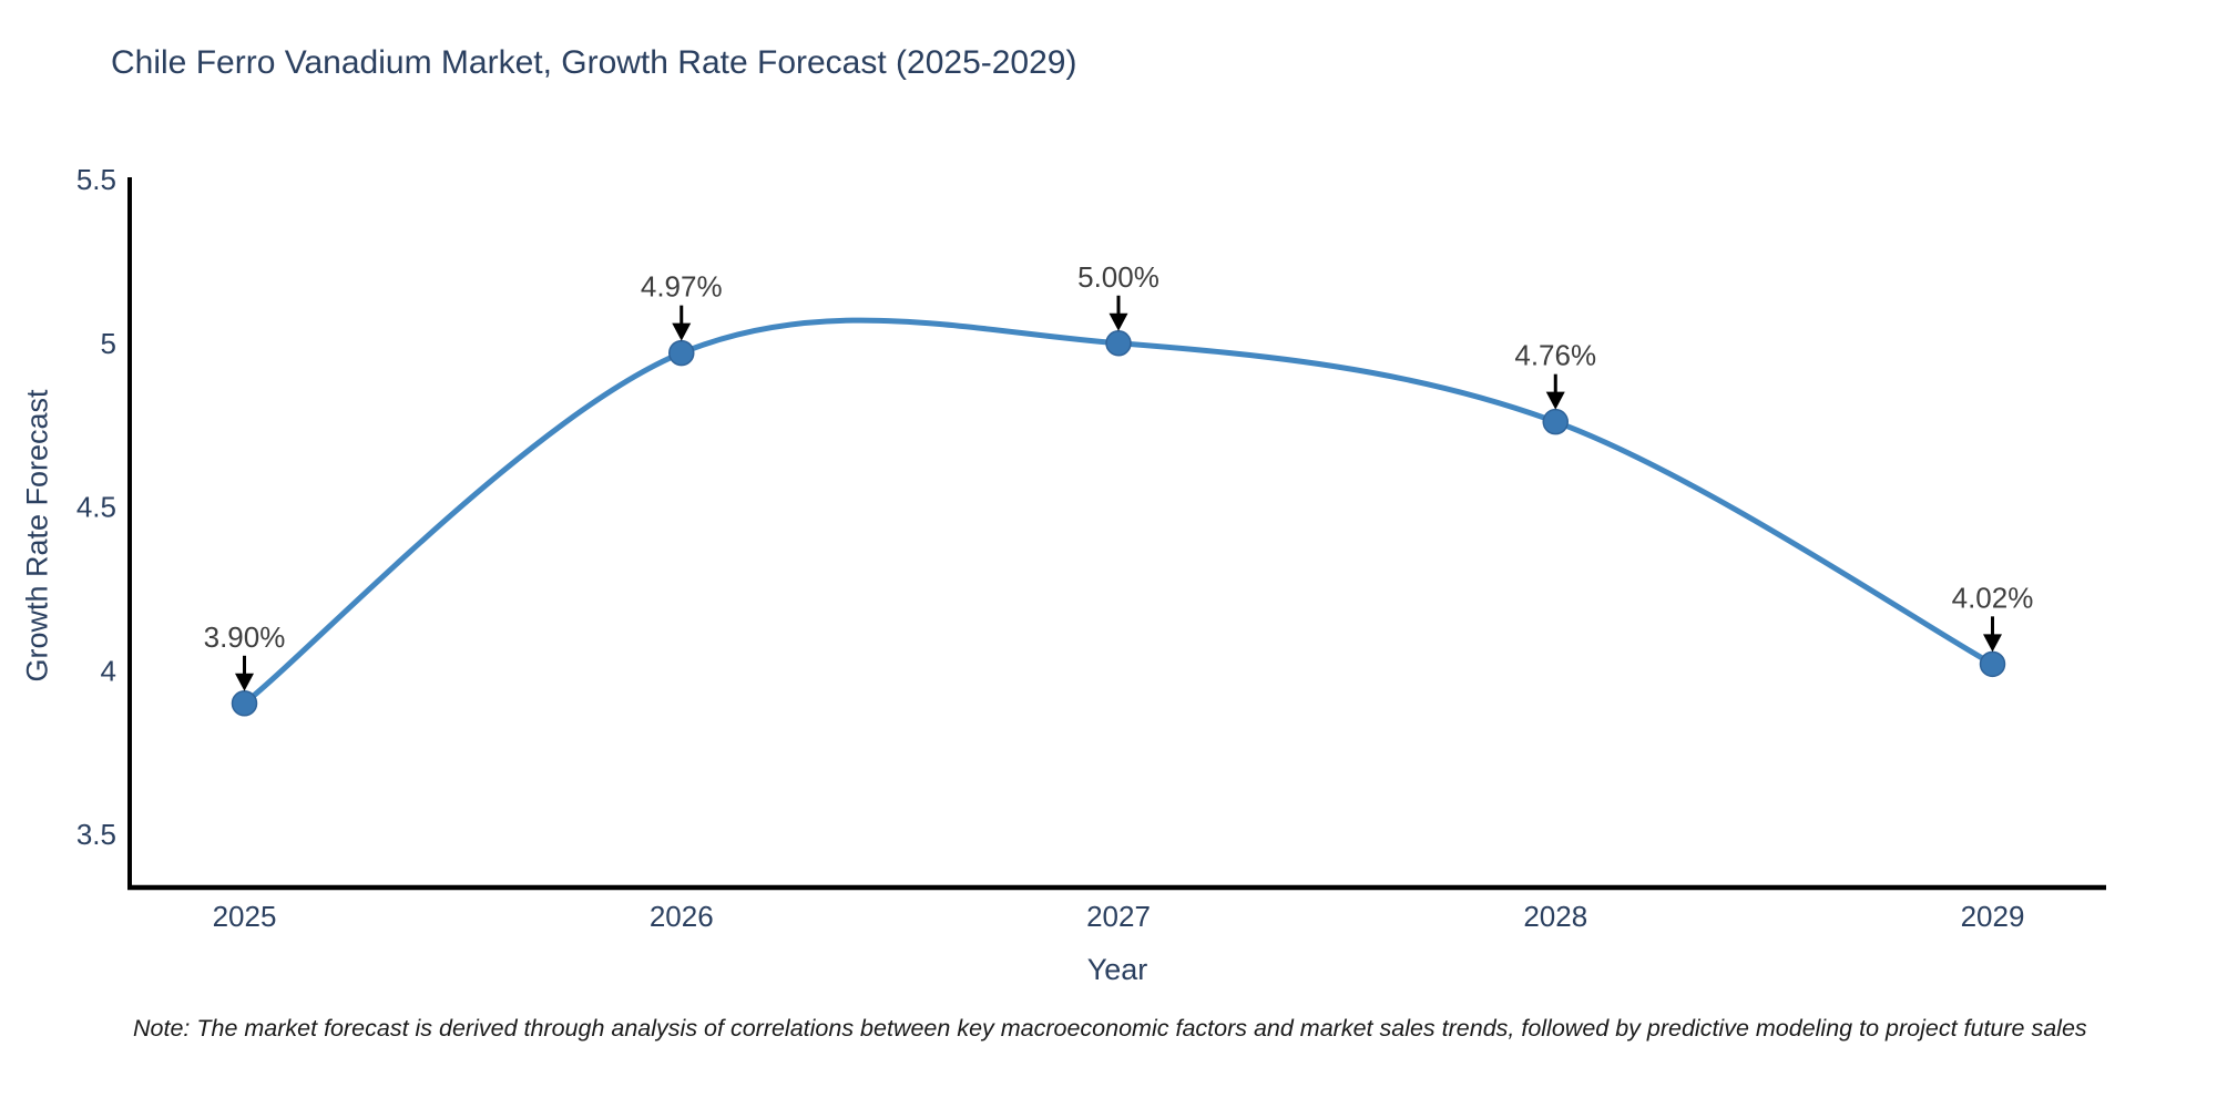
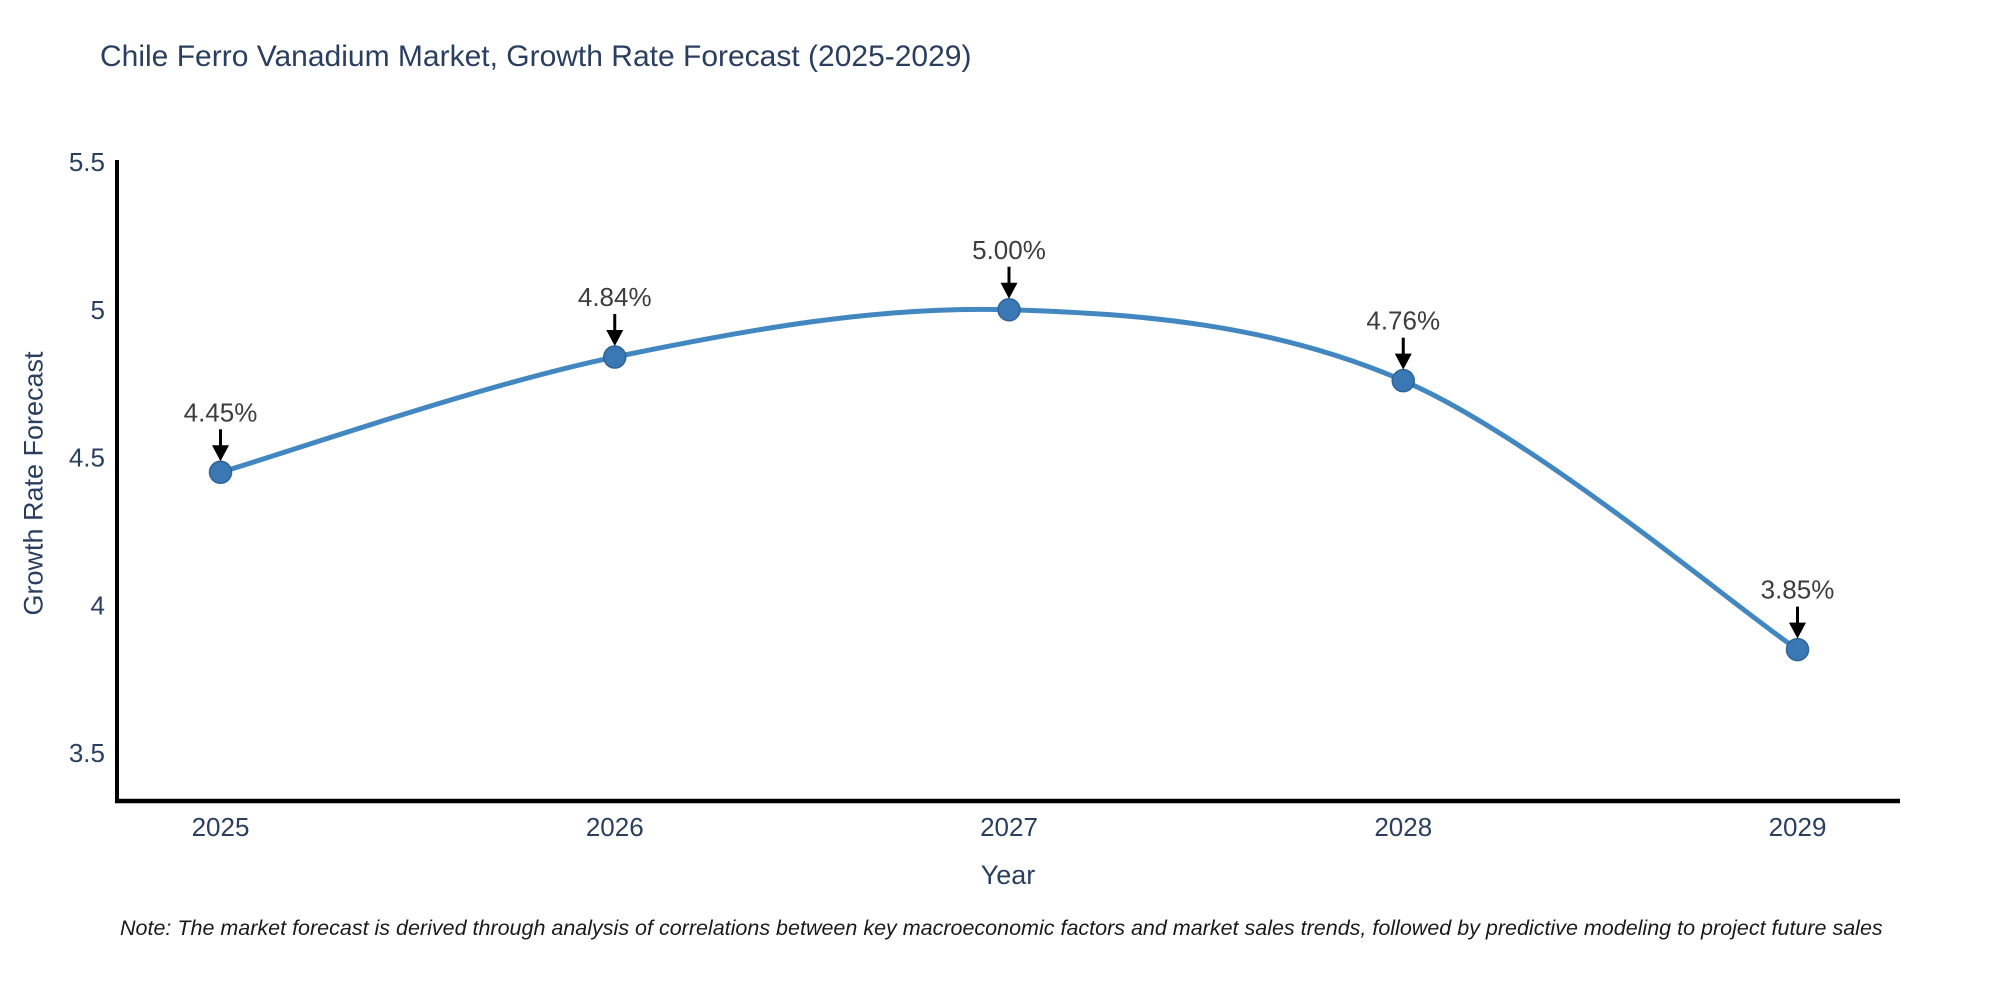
2025: 3.90% -> 4.45%
2026: 4.97% -> 4.84%
2029: 4.02% -> 3.85%
